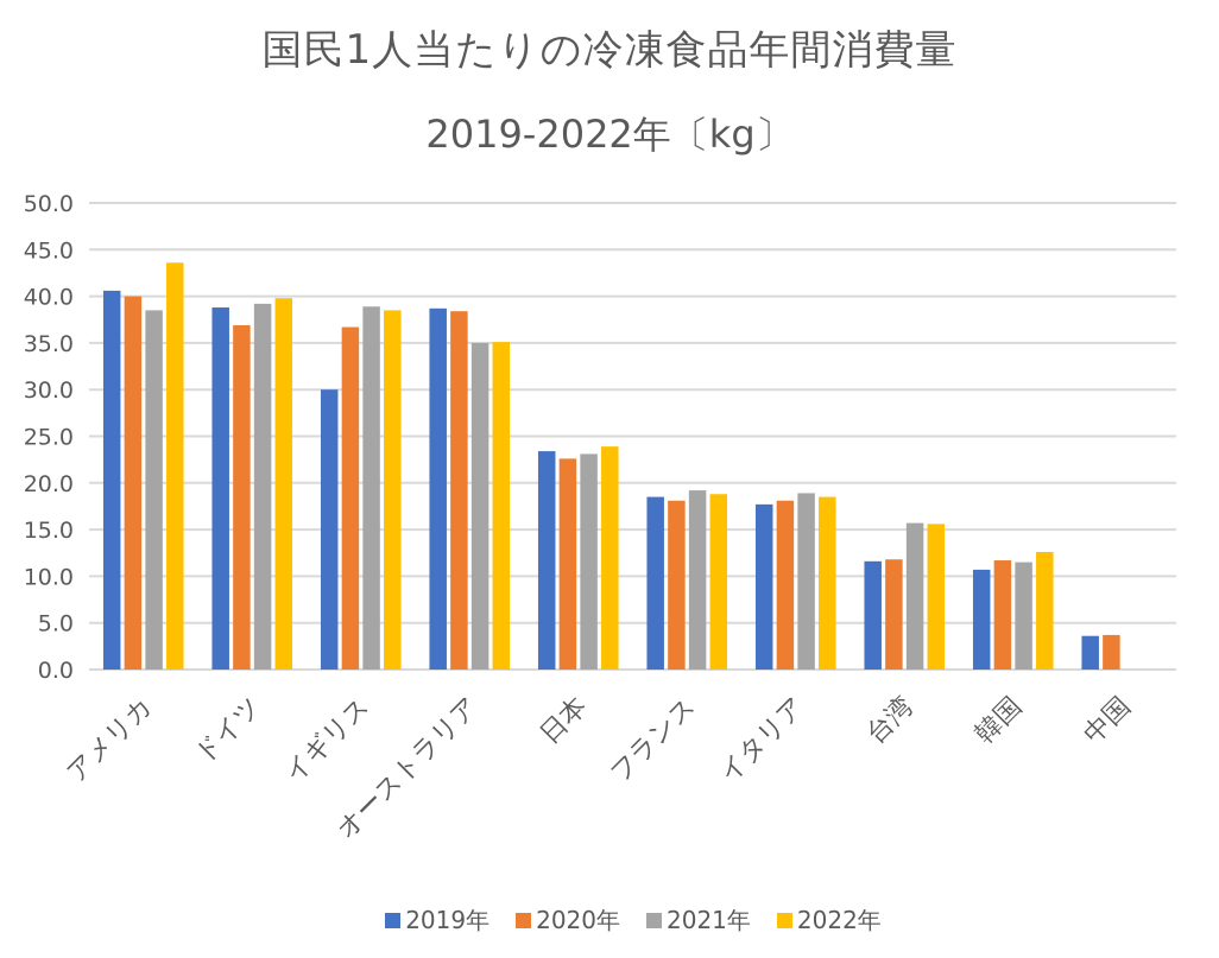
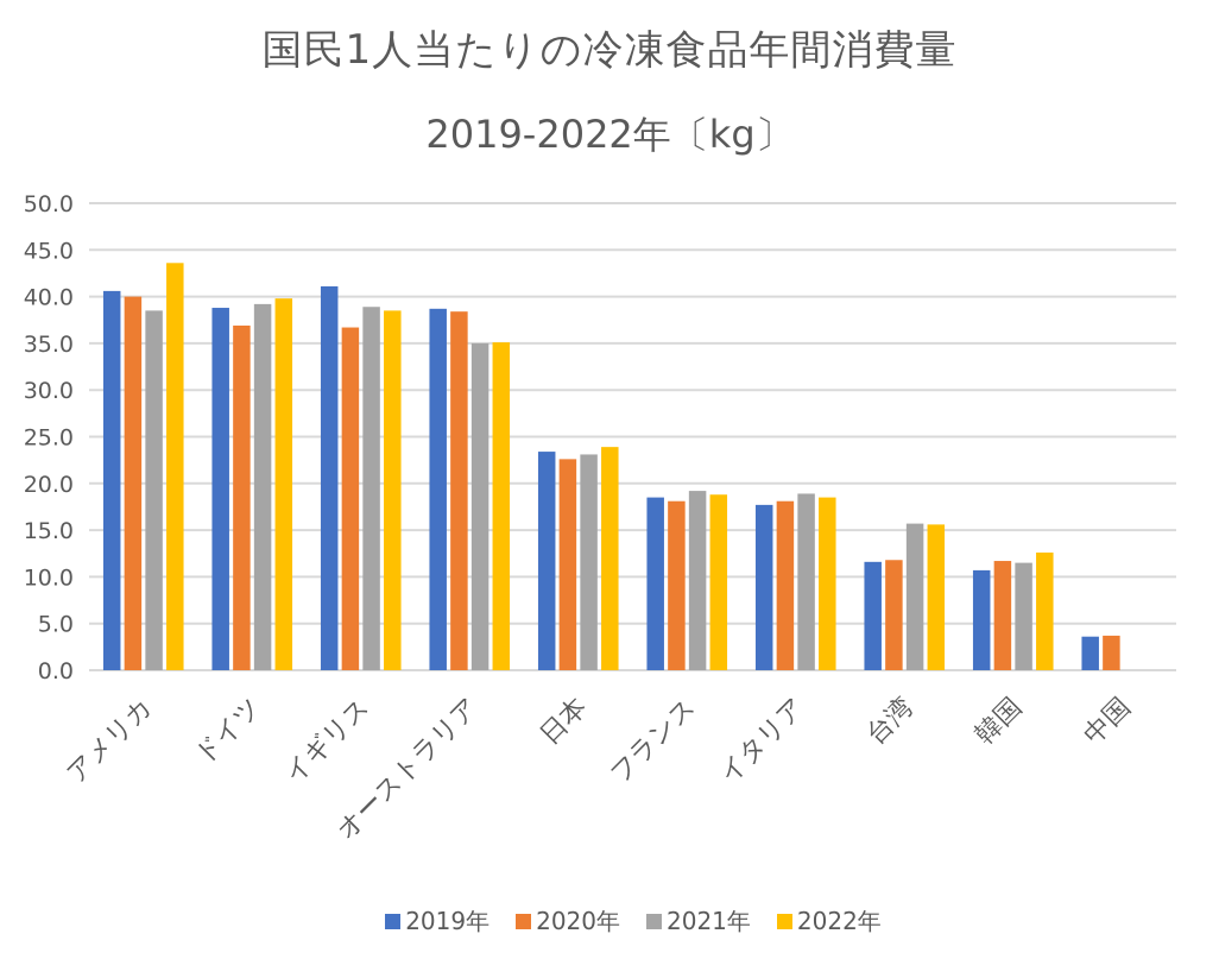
2019年/イギリス: 30 -> 41
